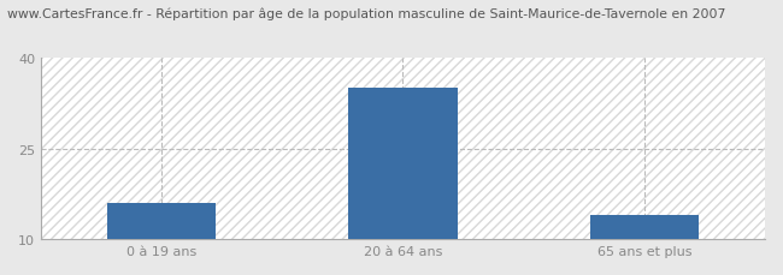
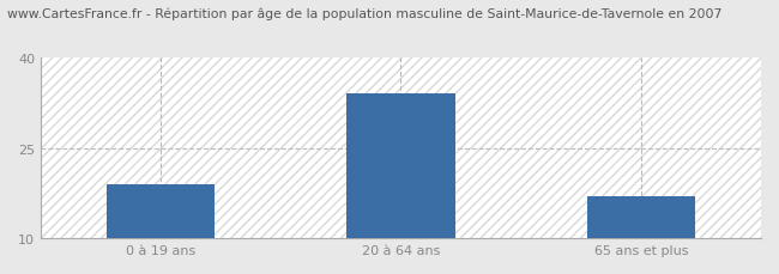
0 à 19 ans: 16 -> 19
20 à 64 ans: 35 -> 34
65 ans et plus: 14 -> 17
